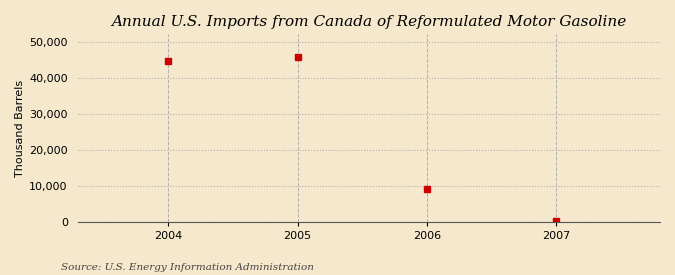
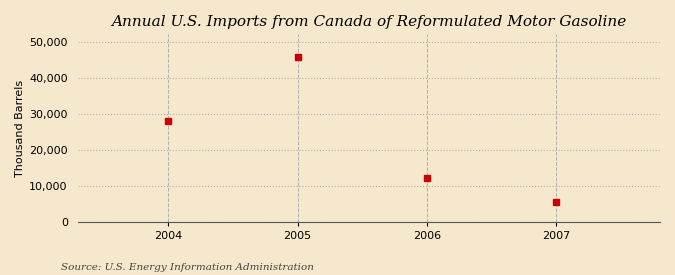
2004: 44,500 -> 28,000
2006: 9,000 -> 12,000
2007: 300 -> 5,500
